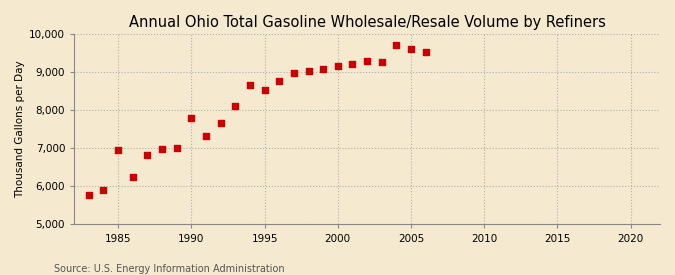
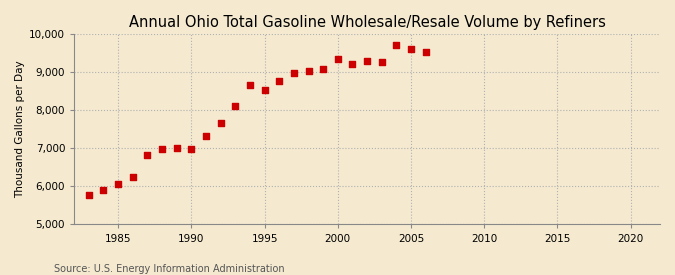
1985: 6,950 -> 6,060
1990: 7,800 -> 6,970
2000: 9,150 -> 9,330
